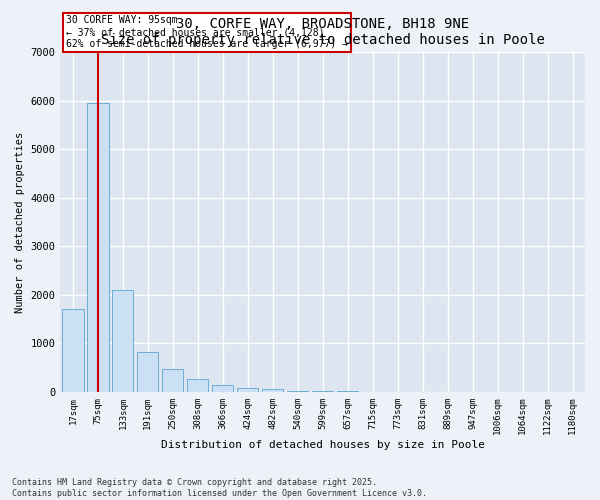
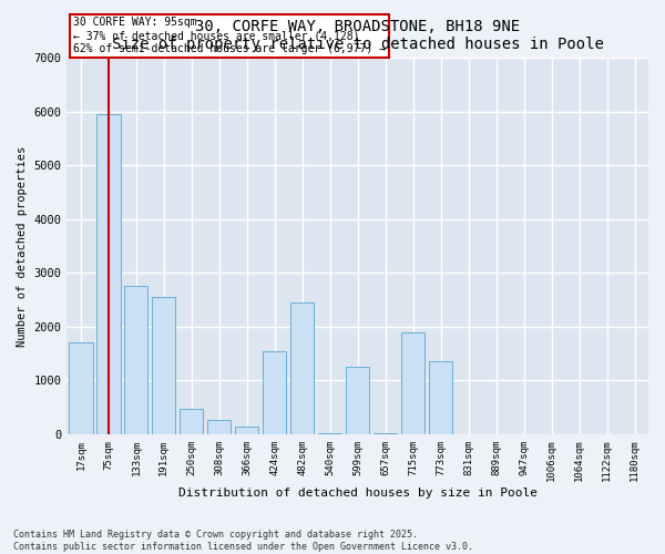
133sqm: 2100 -> 2750
191sqm: 820 -> 2550
424sqm: 90 -> 1550
482sqm: 60 -> 2450
599sqm: 20 -> 1250
715sqm: 0 -> 1900
773sqm: 0 -> 1350
